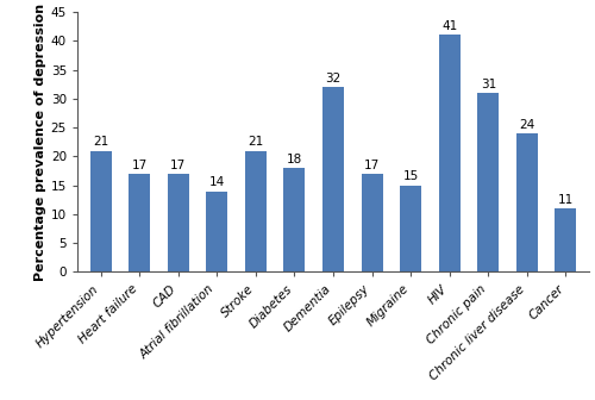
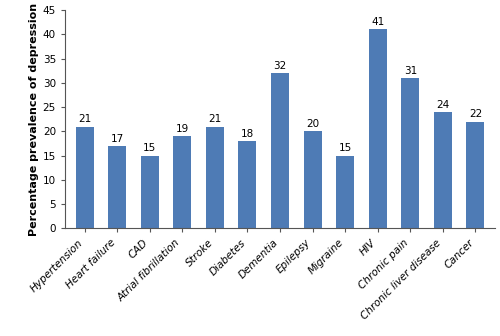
CAD: 17 -> 15
Atrial fibrillation: 14 -> 19
Epilepsy: 17 -> 20
Cancer: 11 -> 22
